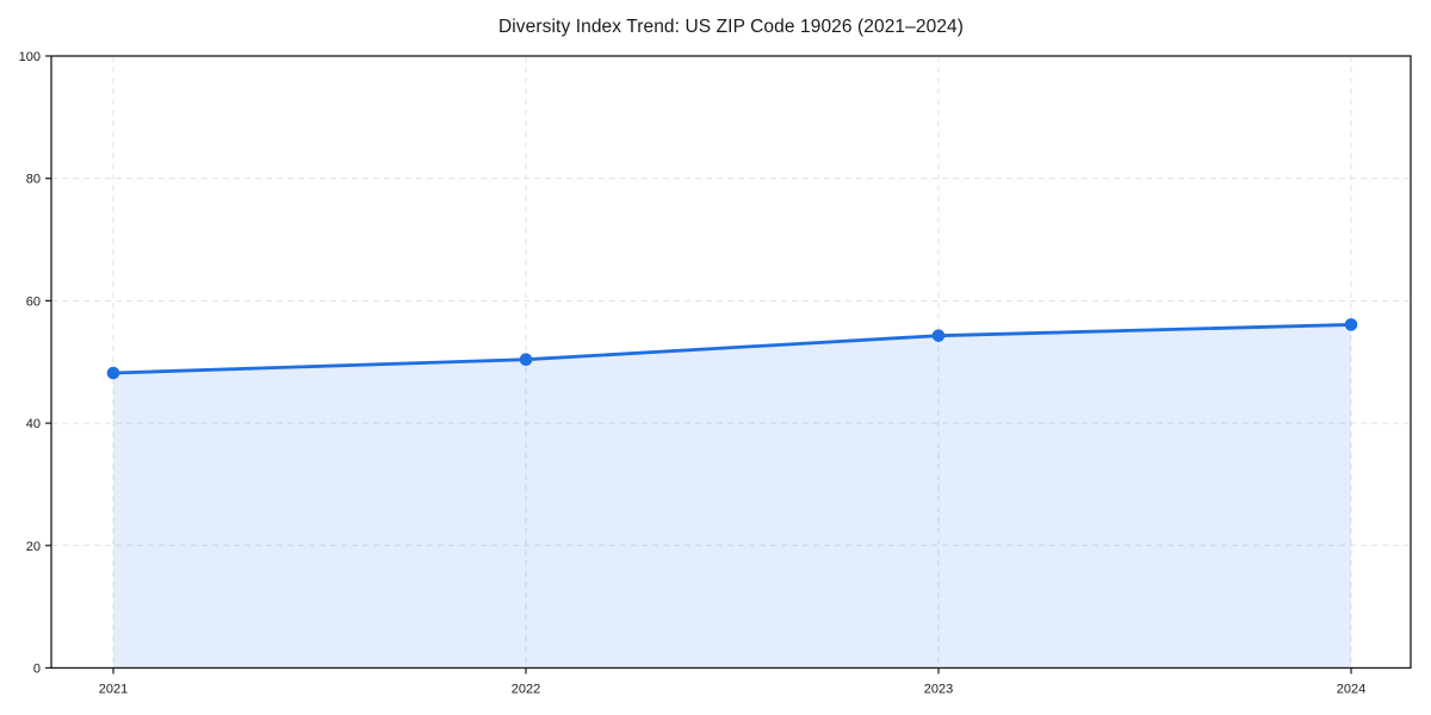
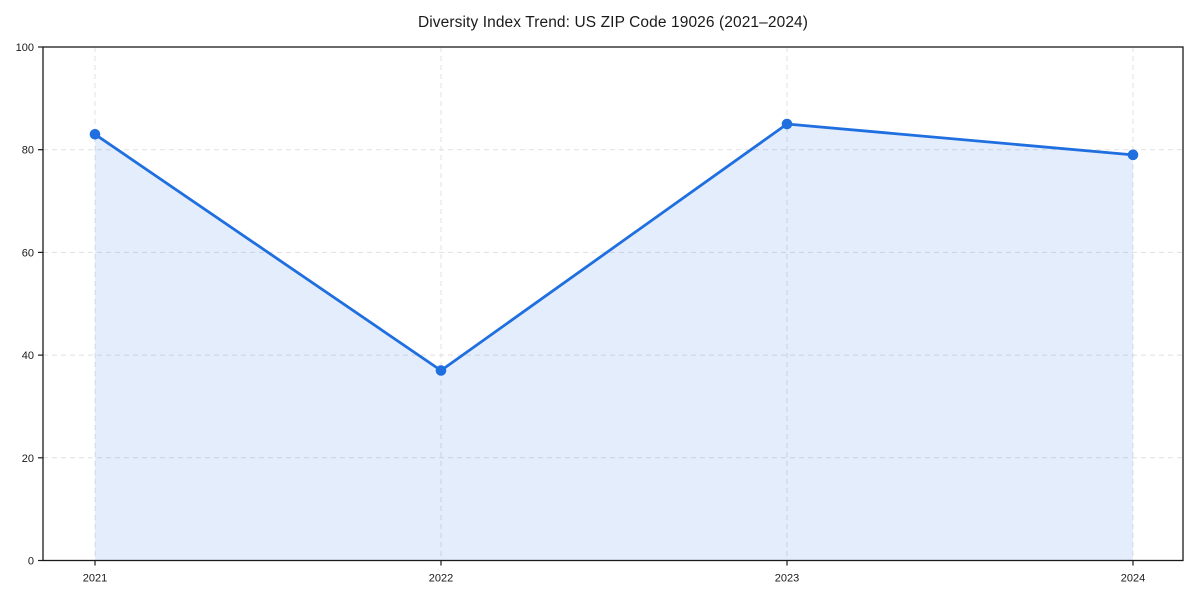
2021: 48 -> 83
2022: 50 -> 37
2023: 54 -> 85
2024: 56 -> 79
